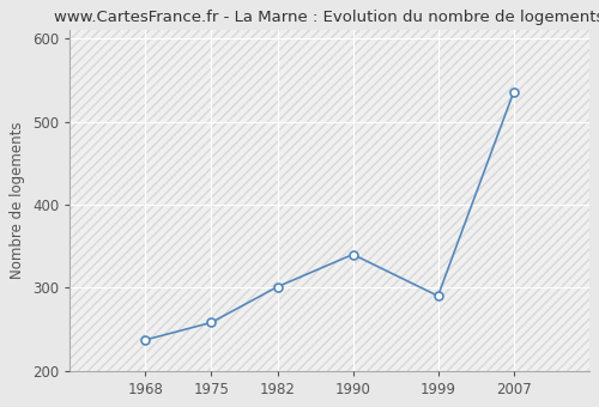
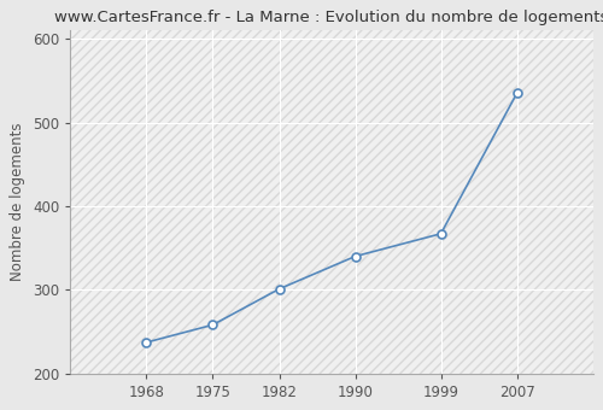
1999: 290 -> 367
